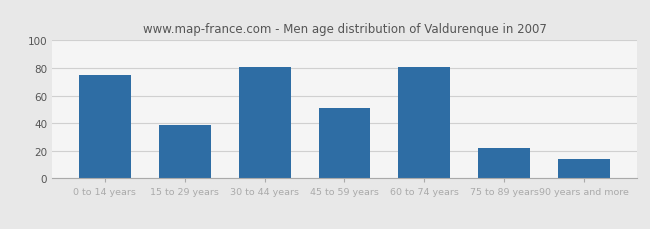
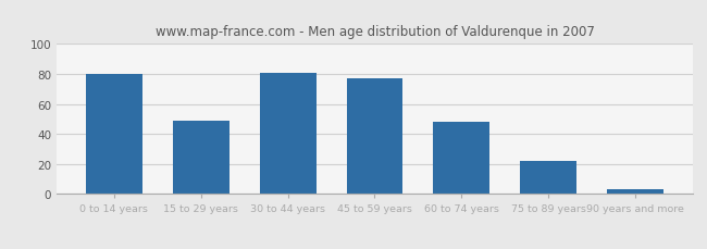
0 to 14 years: 75 -> 80
15 to 29 years: 39 -> 49
45 to 59 years: 51 -> 77
60 to 74 years: 81 -> 48
90 years and more: 14 -> 3
